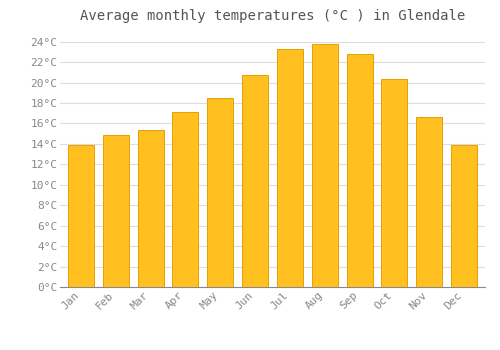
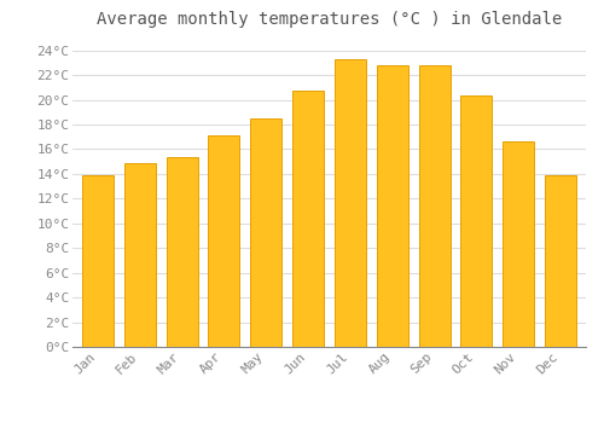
Aug: 23.8°C -> 22.8°C
